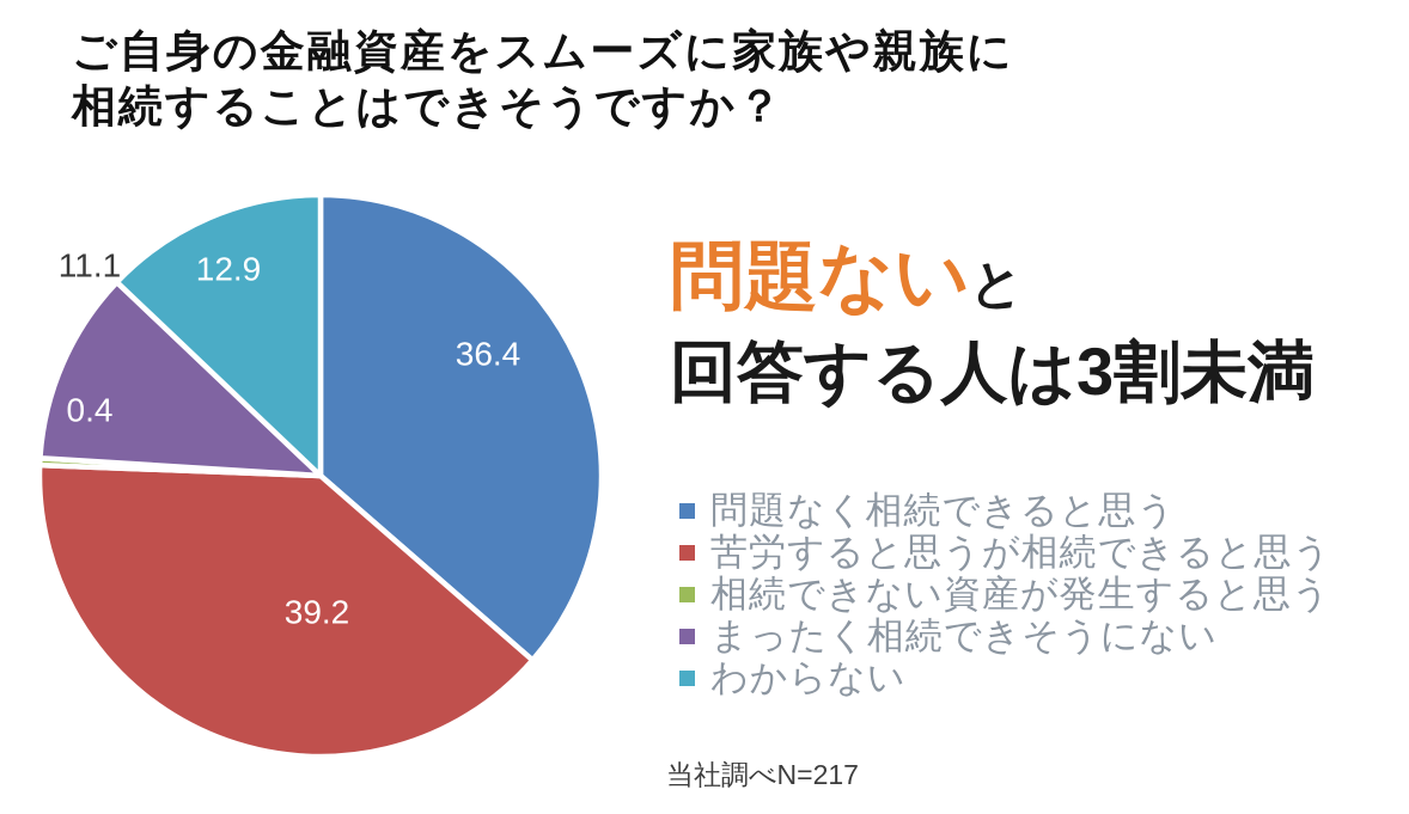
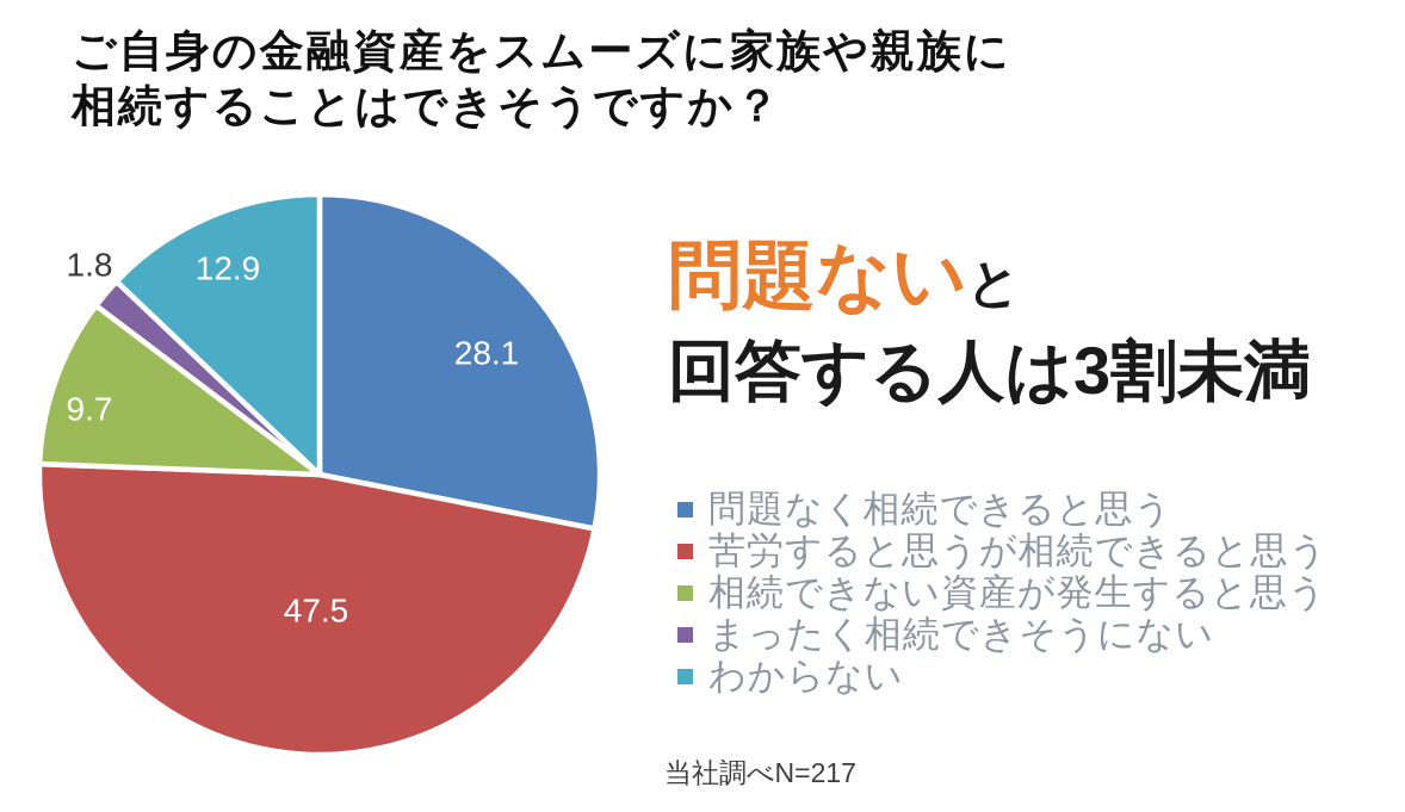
問題なく相続できると思う: 36.4 -> 28.1
苦労すると思うが相続できると思う: 39.2 -> 47.5
相続できない資産が発生すると思う: 0.4 -> 9.7
まったく相続できそうにない: 11.1 -> 1.8
